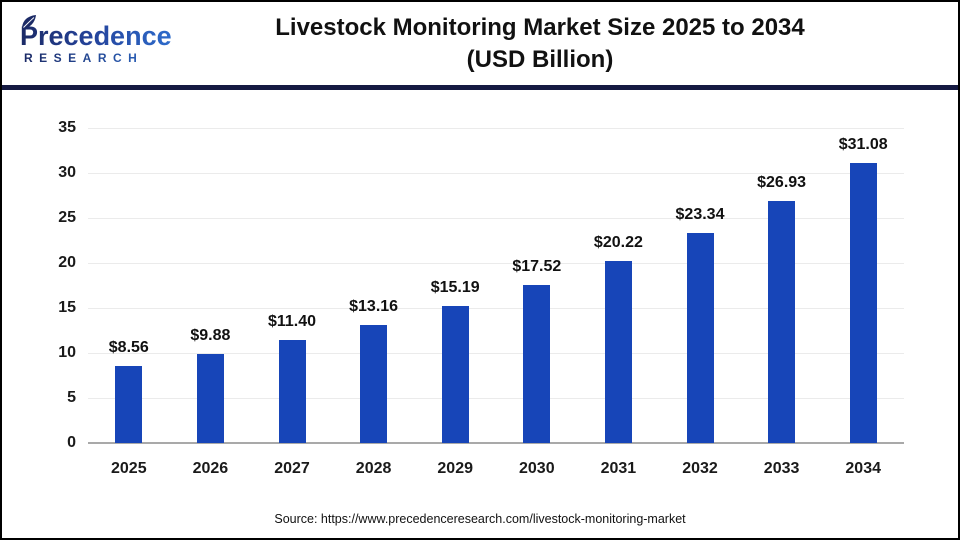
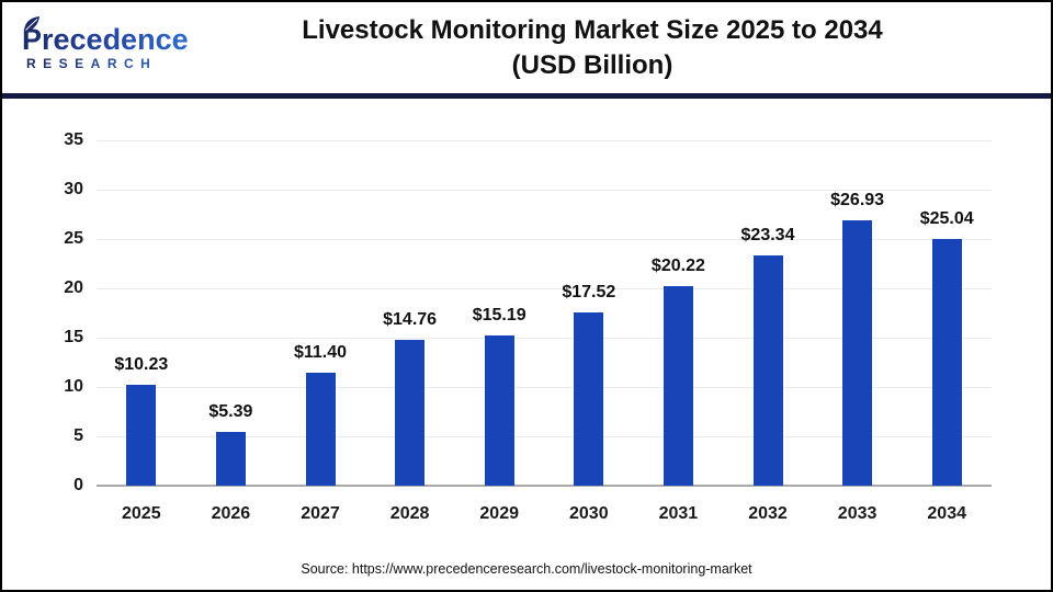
2025: $8.56 -> $10.23
2026: $9.88 -> $5.39
2028: $13.16 -> $14.76
2034: $31.08 -> $25.04
